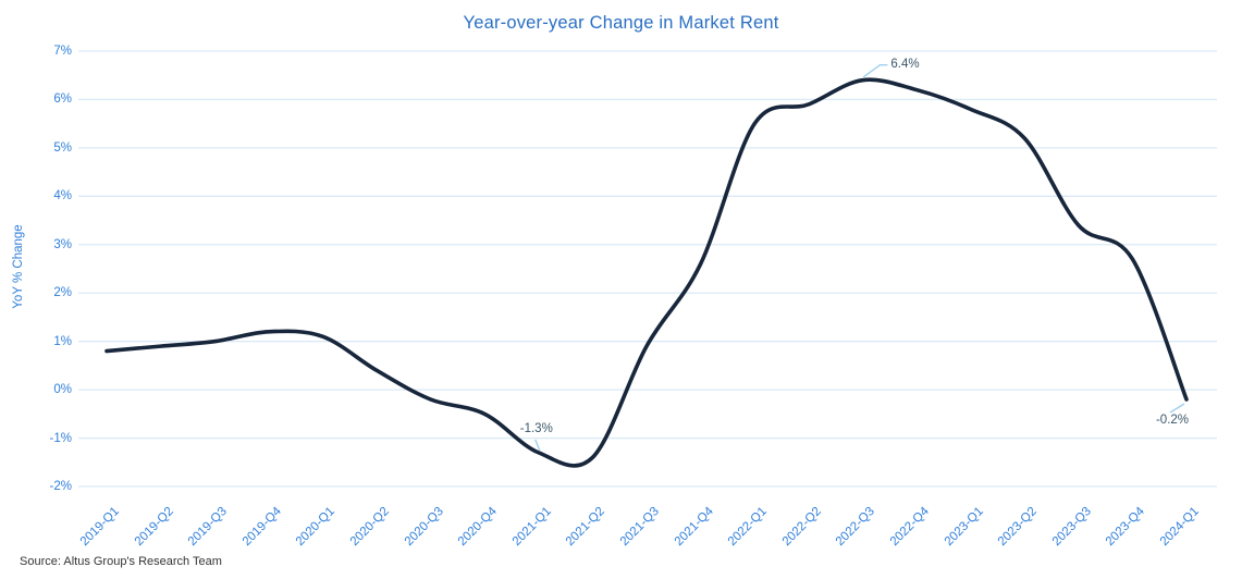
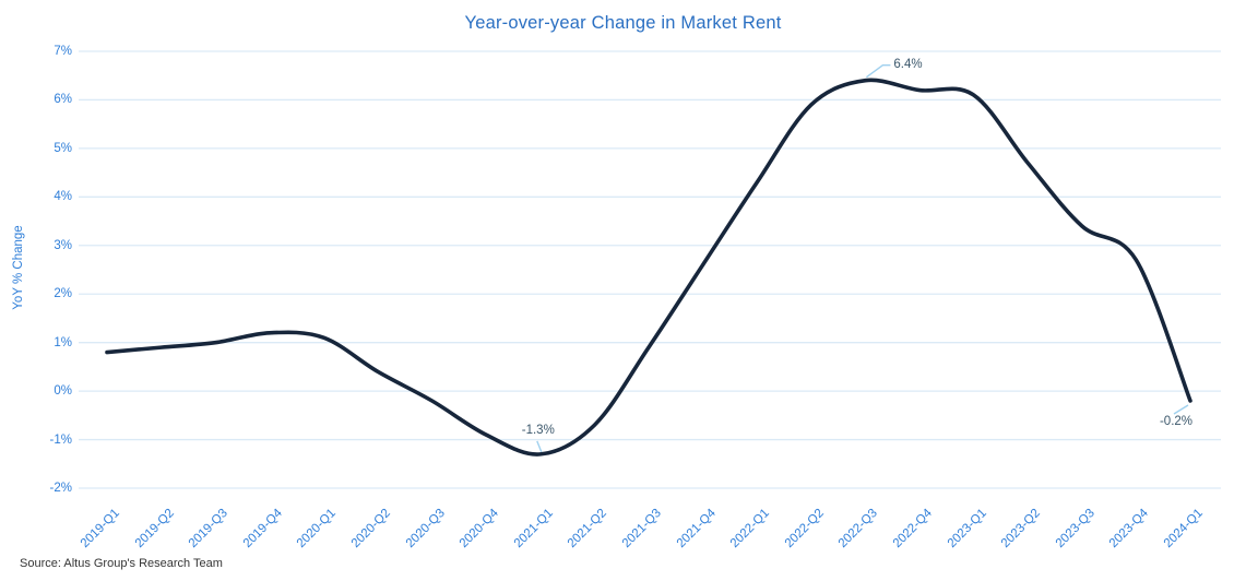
2020-Q4: -0.5% -> -0.9%
2021-Q2: -1.4% -> -0.7%
2022-Q1: 5.5% -> 4.3%
2023-Q1: 5.8% -> 6.1%
2023-Q2: 5.2% -> 4.7%
